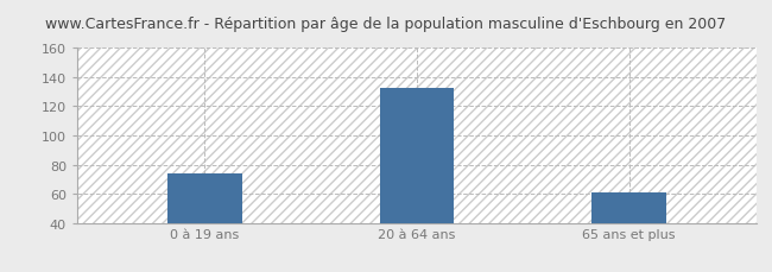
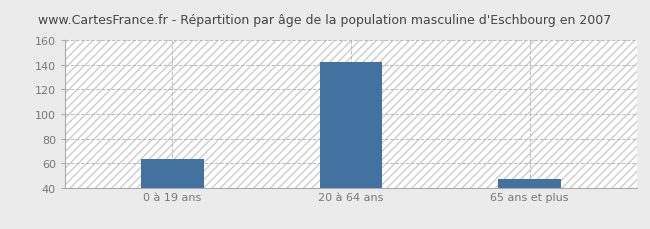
0 à 19 ans: 74 -> 63
20 à 64 ans: 133 -> 142
65 ans et plus: 61 -> 47
